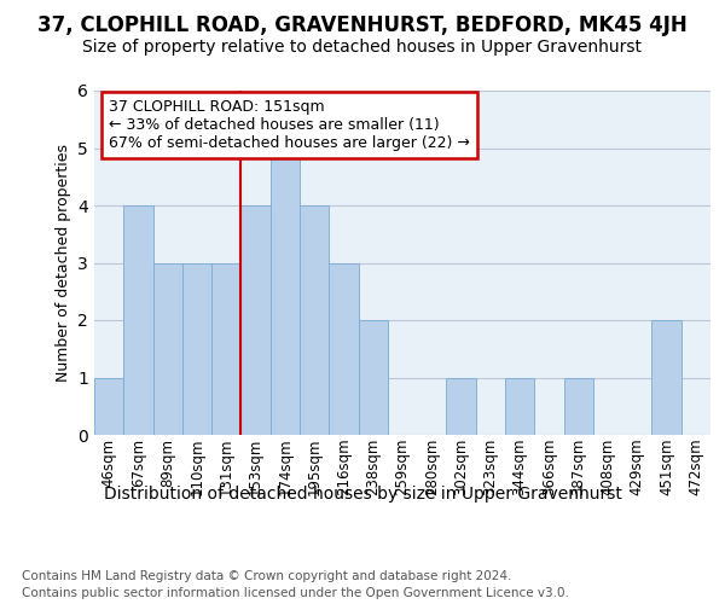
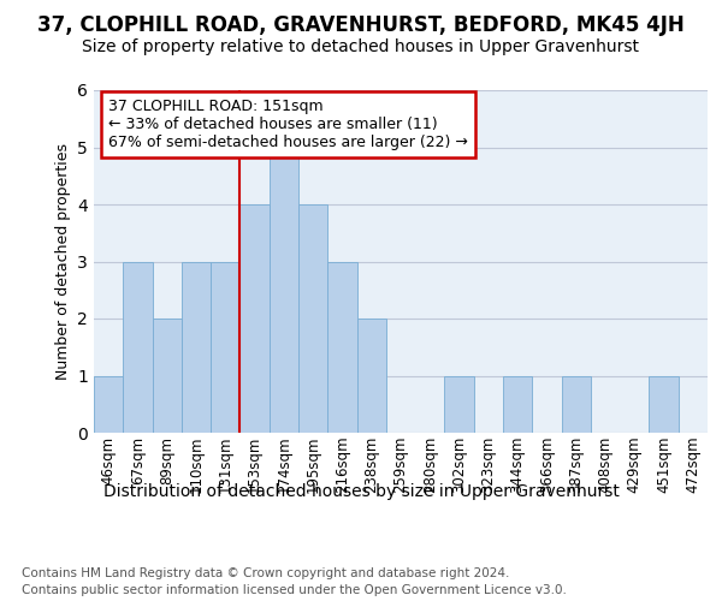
67sqm: 4 -> 3
89sqm: 3 -> 2
451sqm: 2 -> 1
